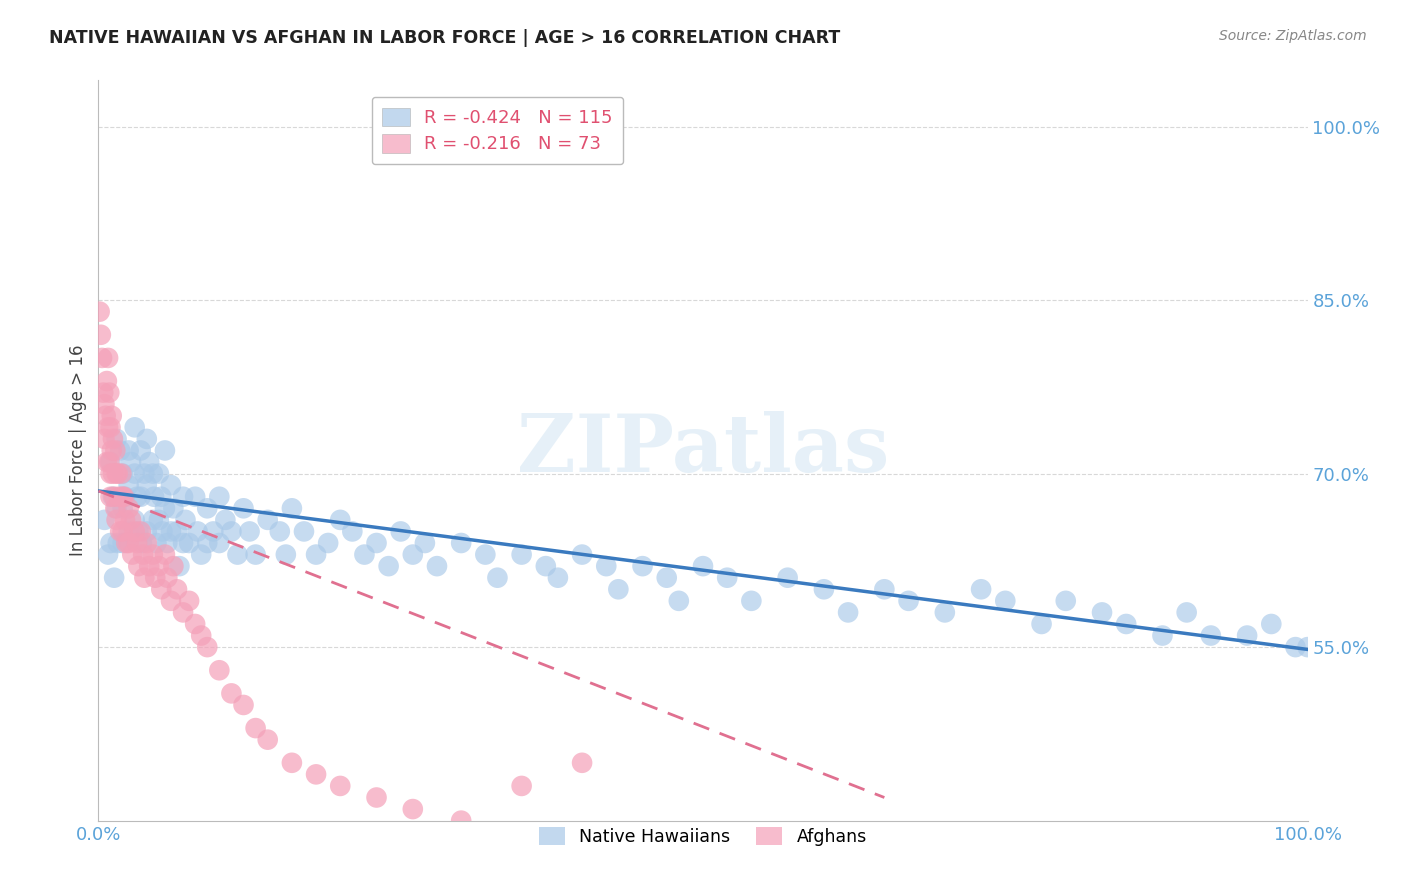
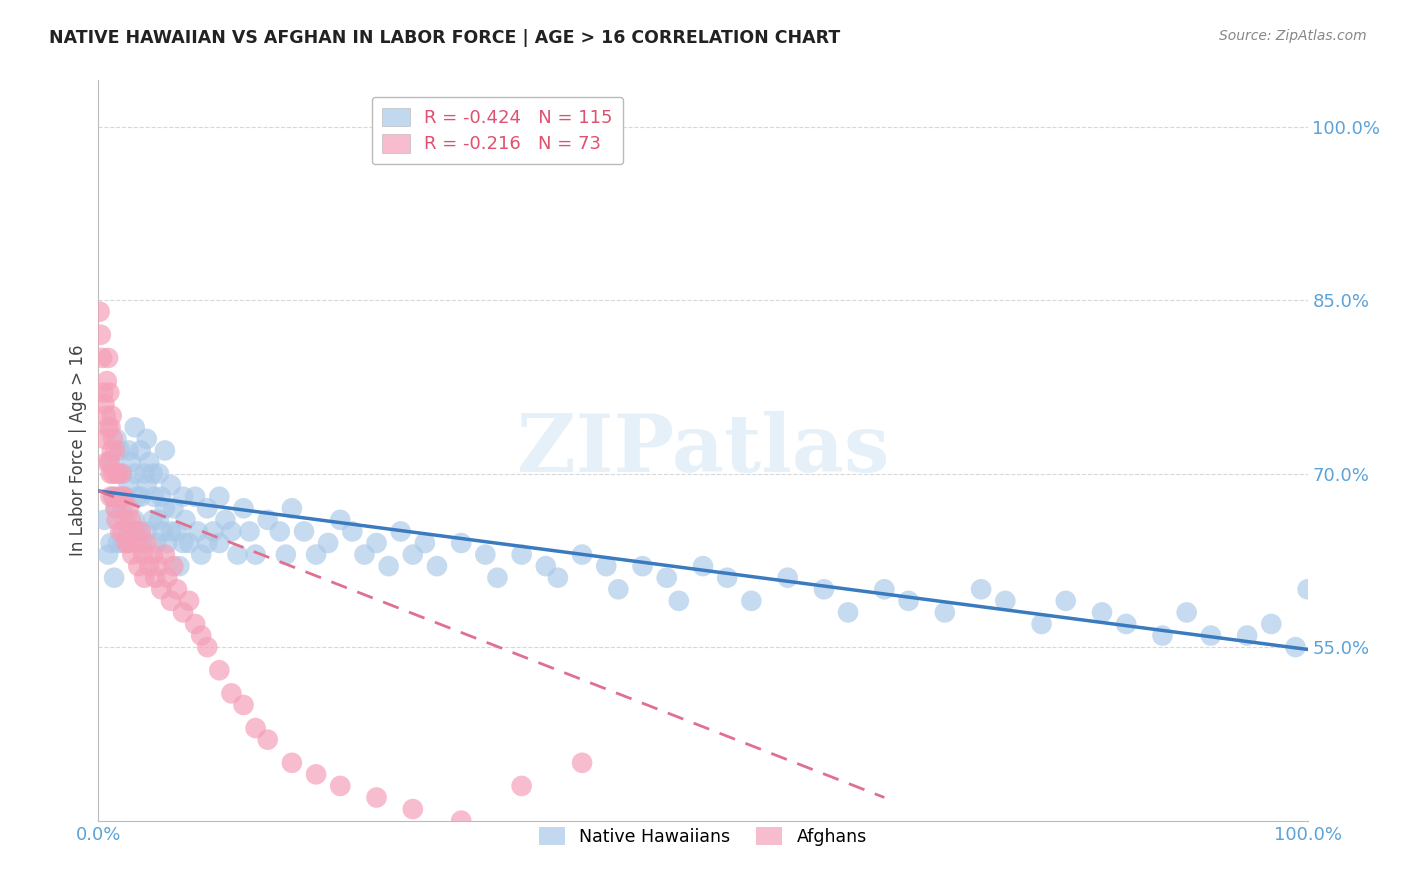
Native Hawaiians/100.0%: 55% -> 60%
